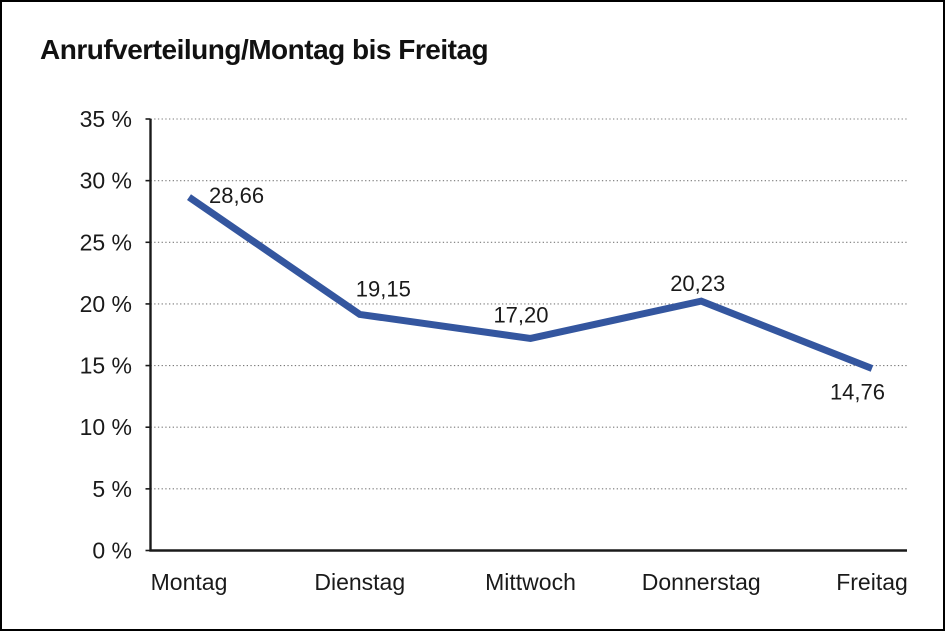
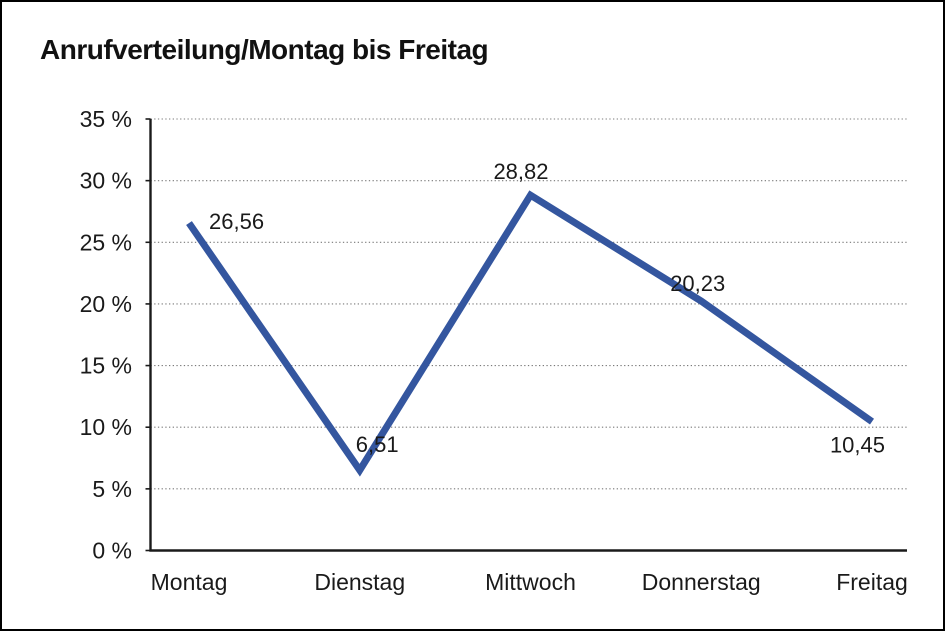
Montag: 28,66 -> 26,56
Dienstag: 19,15 -> 6,51
Mittwoch: 17,20 -> 28,82
Freitag: 14,76 -> 10,45
